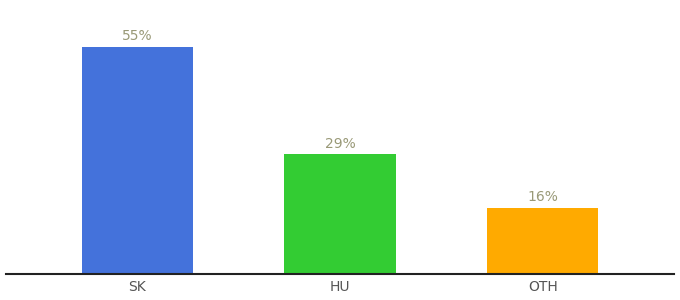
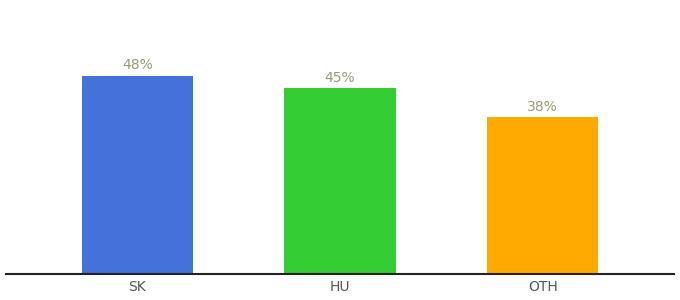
SK: 55% -> 48%
HU: 29% -> 45%
OTH: 16% -> 38%
